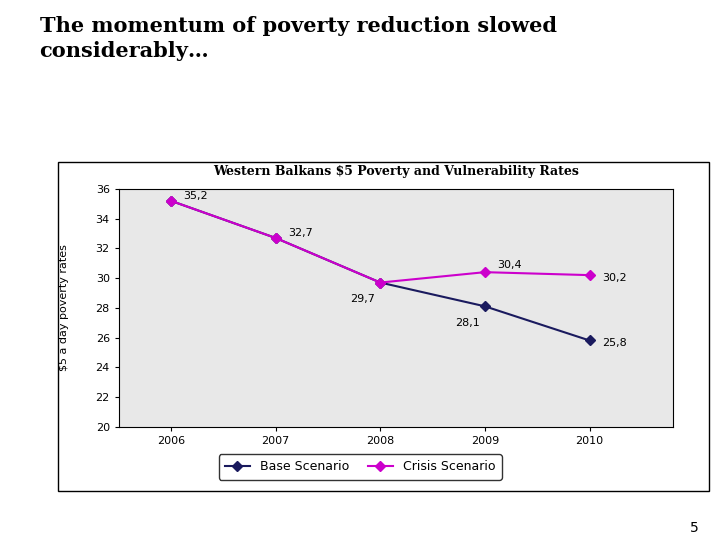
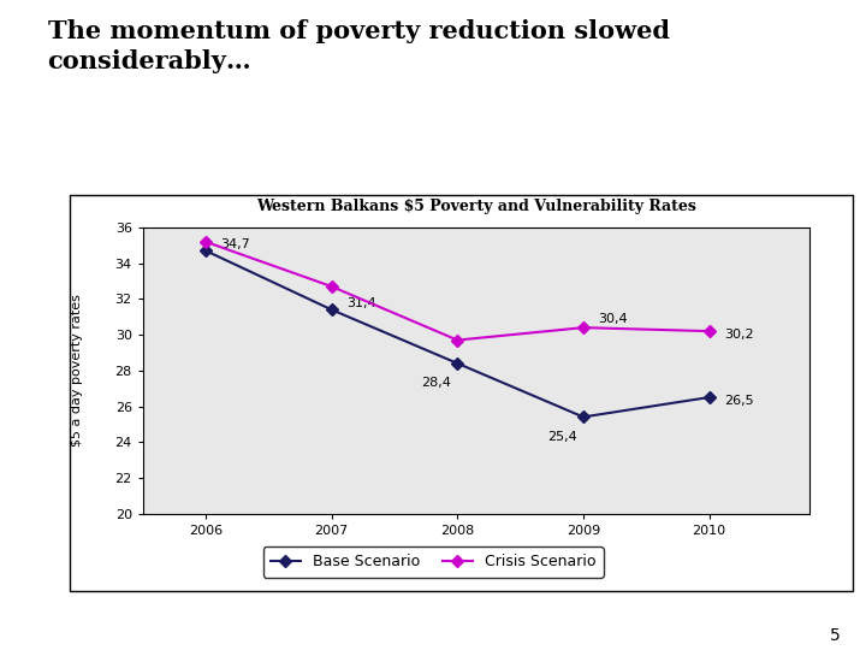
Base Scenario/2006: 35,2 -> 34,7
Base Scenario/2007: 32,7 -> 31,4
Base Scenario/2008: 29,7 -> 28,4
Base Scenario/2009: 28,1 -> 25,4
Base Scenario/2010: 25,8 -> 26,5
